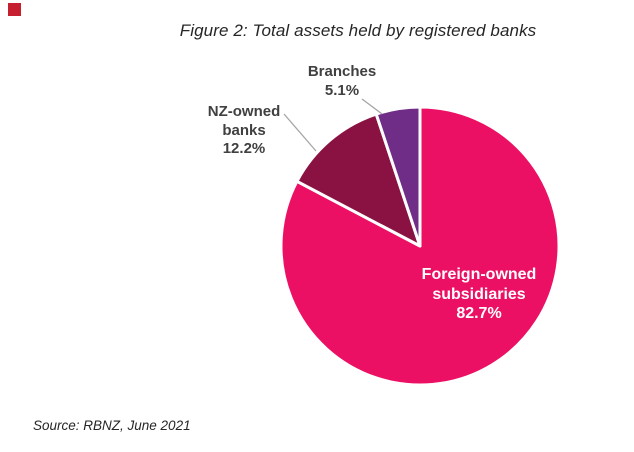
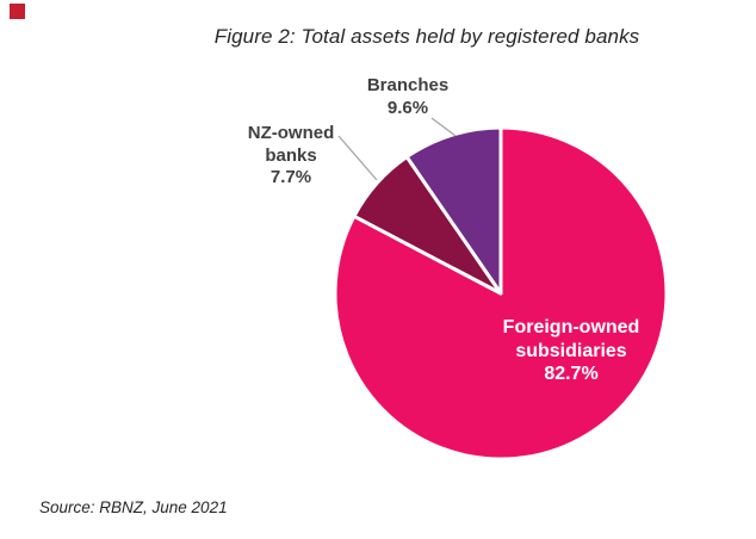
NZ-owned banks: 12.2% -> 7.7%
Branches: 5.1% -> 9.6%
